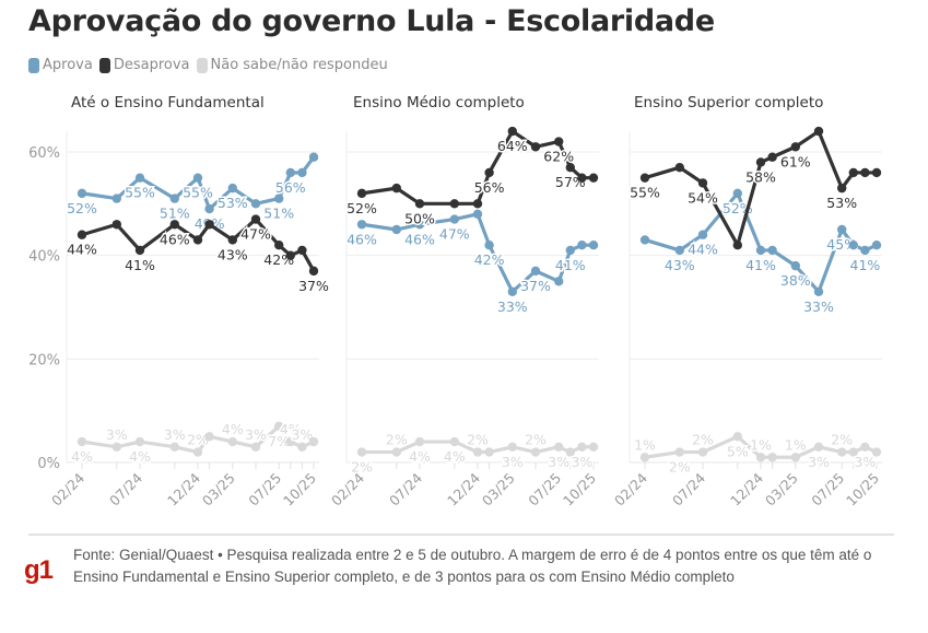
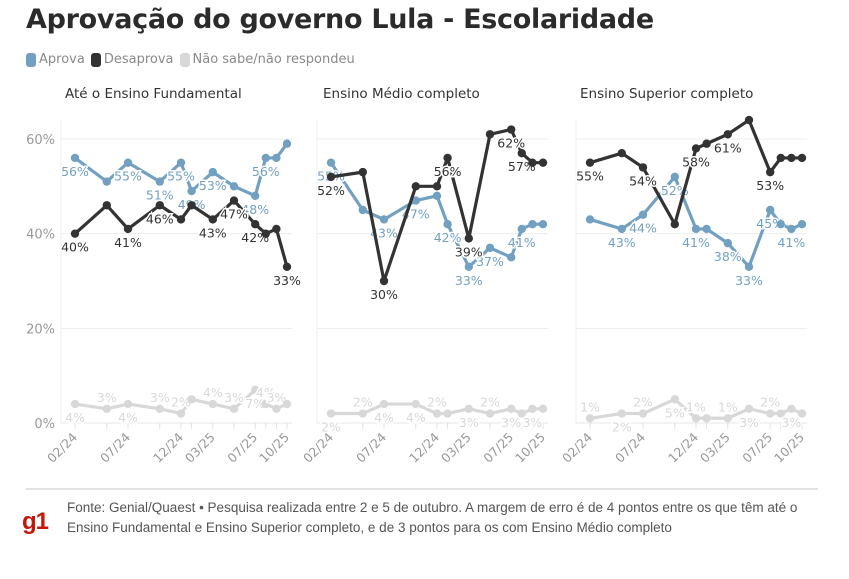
Até o Ensino Fundamental/Aprova/02/24: 52% -> 56%
Até o Ensino Fundamental/Desaprova/02/24: 44% -> 40%
Até o Ensino Fundamental/Aprova/07/25: 51% -> 48%
Até o Ensino Fundamental/Desaprova/10/25: 37% -> 33%
Ensino Médio completo/Aprova/02/24: 46% -> 55%
Ensino Médio completo/Aprova/07/24: 46% -> 43%
Ensino Médio completo/Desaprova/07/24: 50% -> 30%
Ensino Médio completo/Desaprova/03/25: 64% -> 39%
